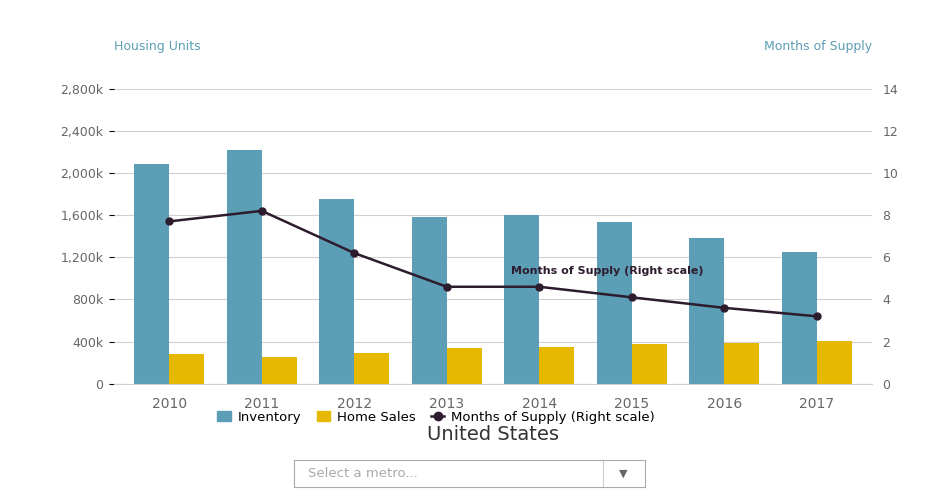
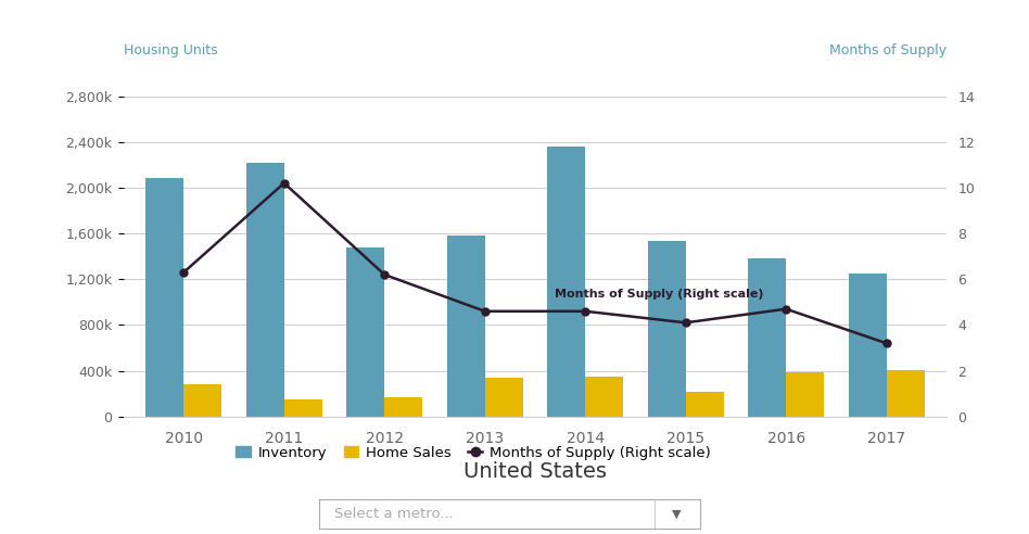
Months of Supply (Right scale)/2010: 7.7 -> 6.3
Months of Supply (Right scale)/2011: 8.2 -> 10.2
Home Sales/2011: 250k -> 150k
Inventory/2012: 1,750k -> 1,480k
Home Sales/2012: 290k -> 170k
Inventory/2014: 1,600k -> 2,360k
Home Sales/2015: 380k -> 220k
Months of Supply (Right scale)/2016: 3.6 -> 4.7
